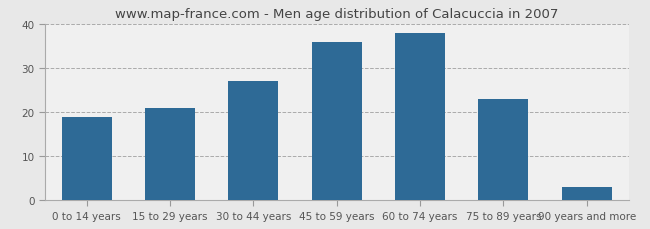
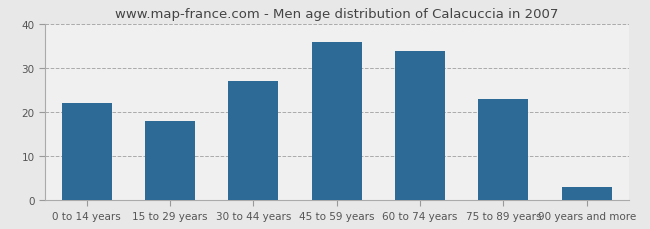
0 to 14 years: 19 -> 22
15 to 29 years: 21 -> 18
60 to 74 years: 38 -> 34
